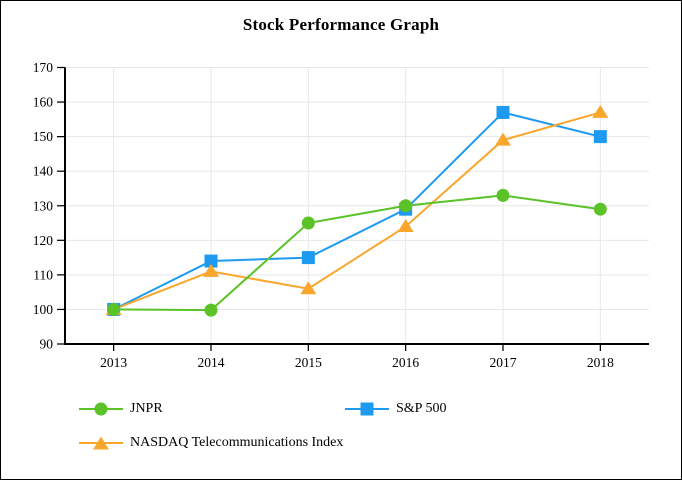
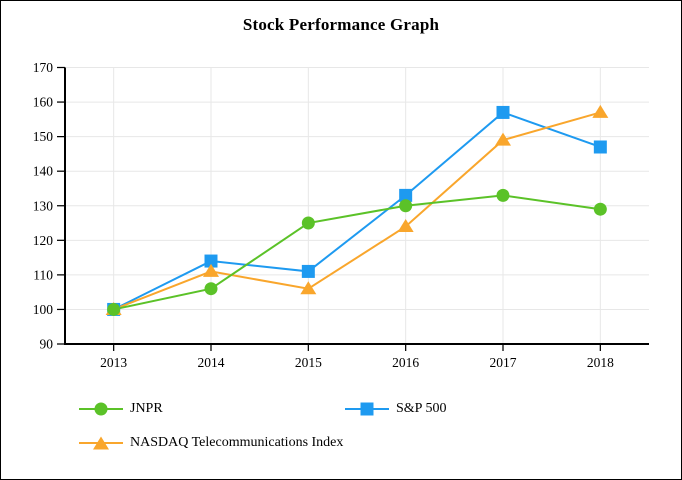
JNPR/2014: 100 -> 106
S&P 500/2015: 115 -> 111
S&P 500/2016: 129 -> 133
S&P 500/2018: 150 -> 147
